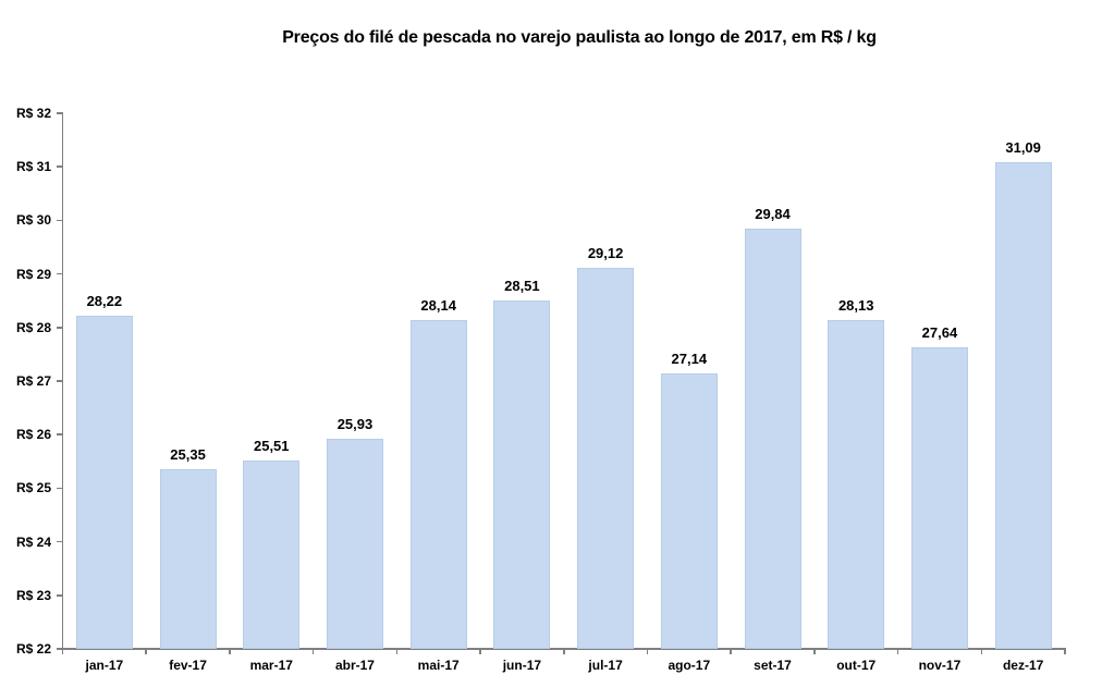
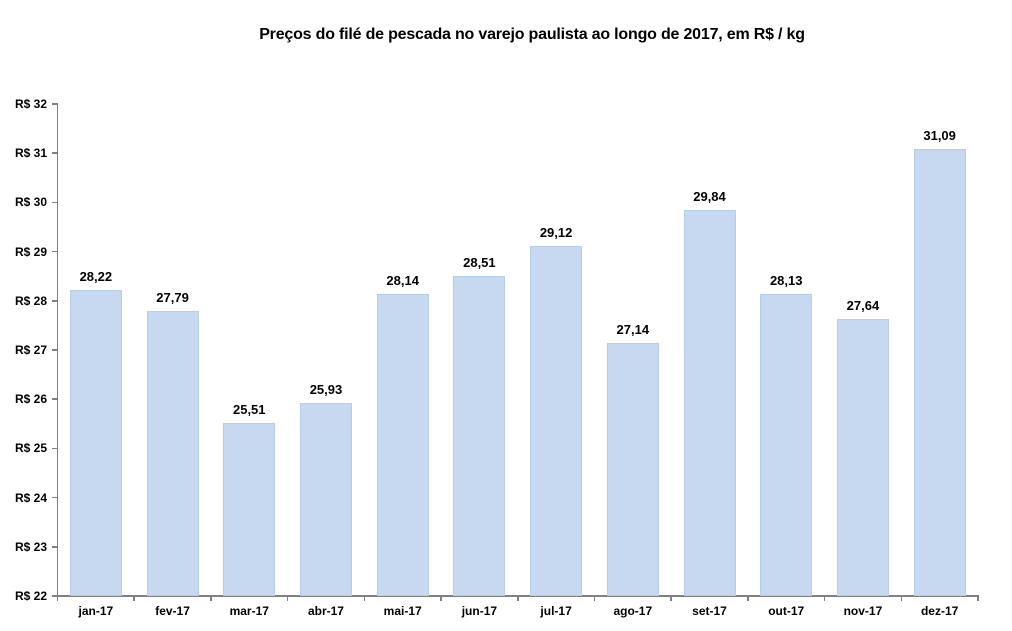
fev-17: 25,35 -> 27,79
